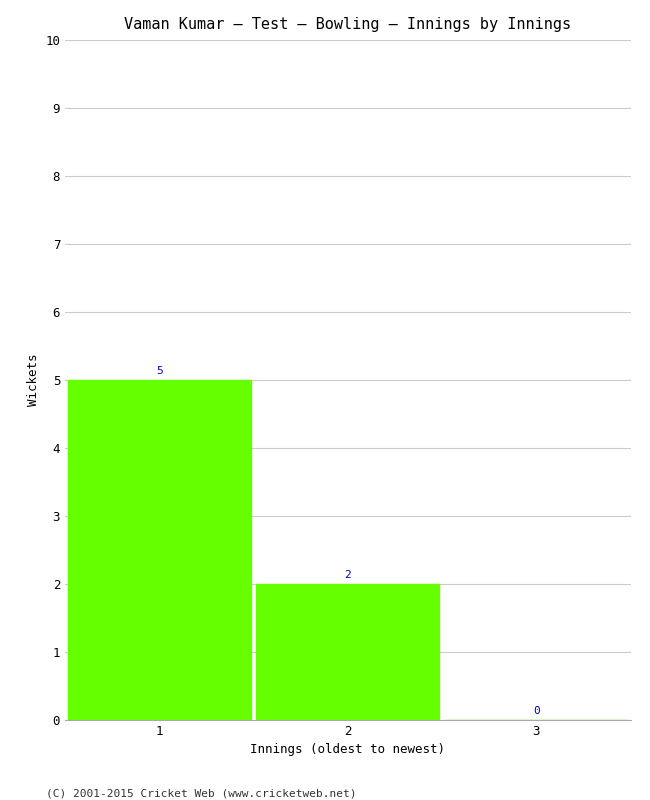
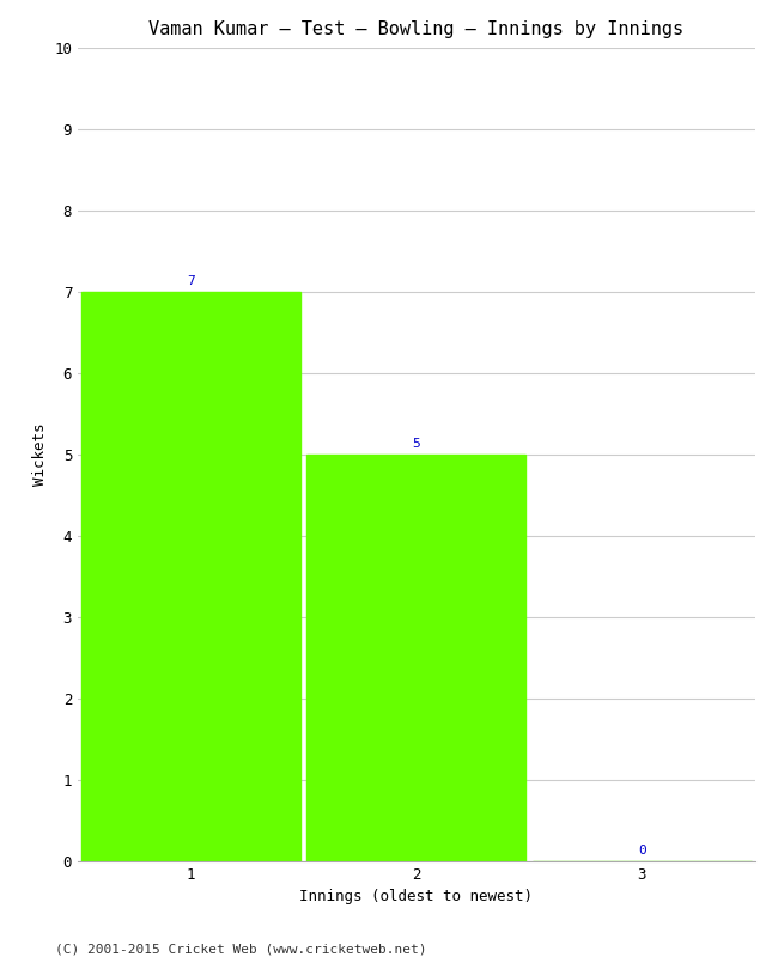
1: 5 -> 7
2: 2 -> 5
